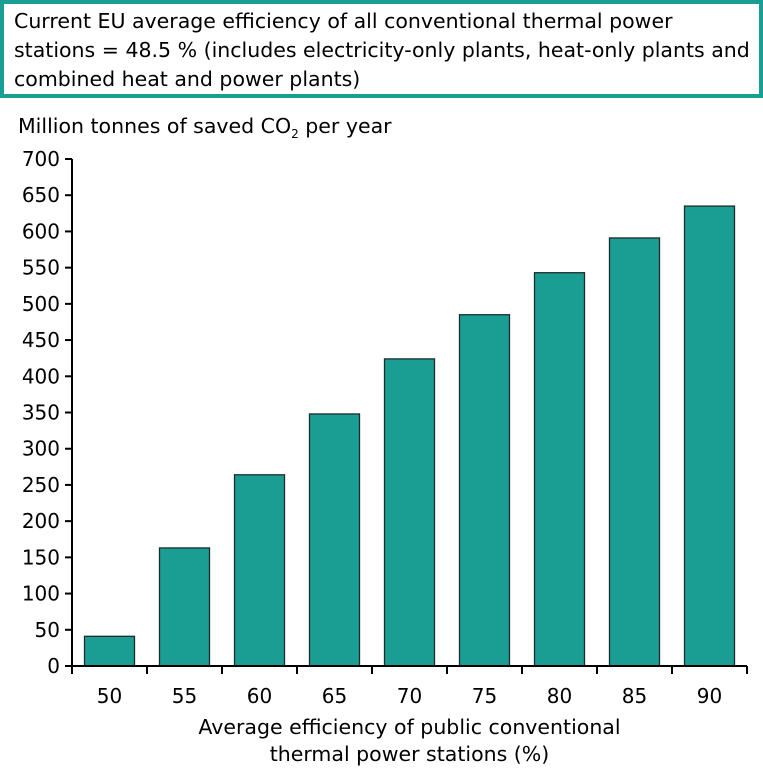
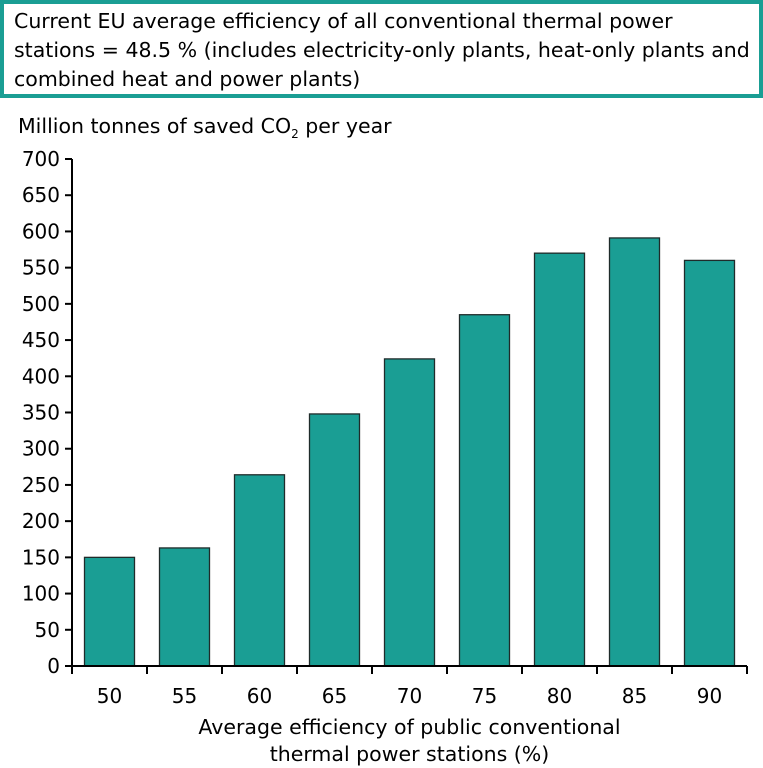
50: 40 -> 150
80: 540 -> 570
90: 640 -> 560
